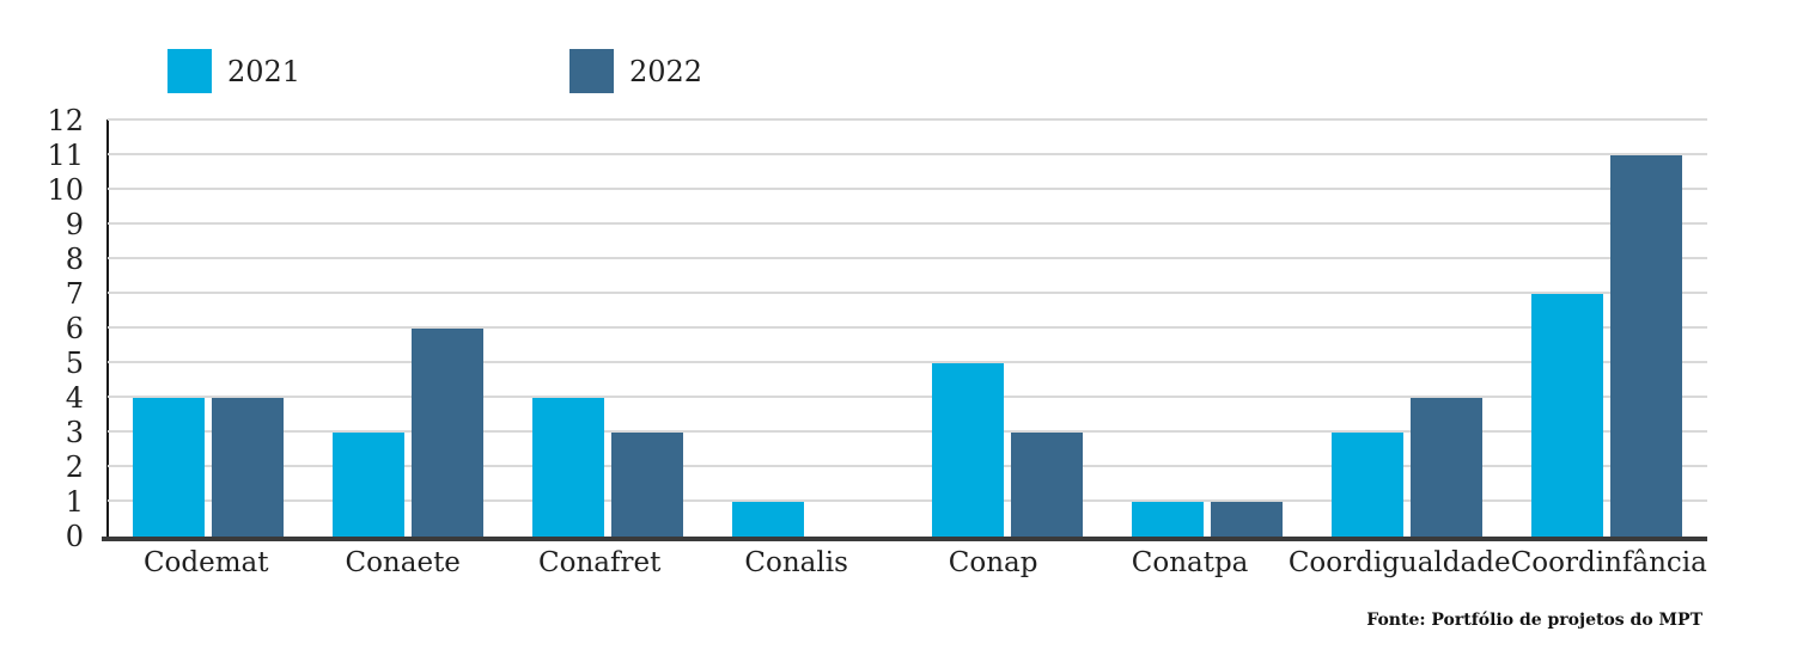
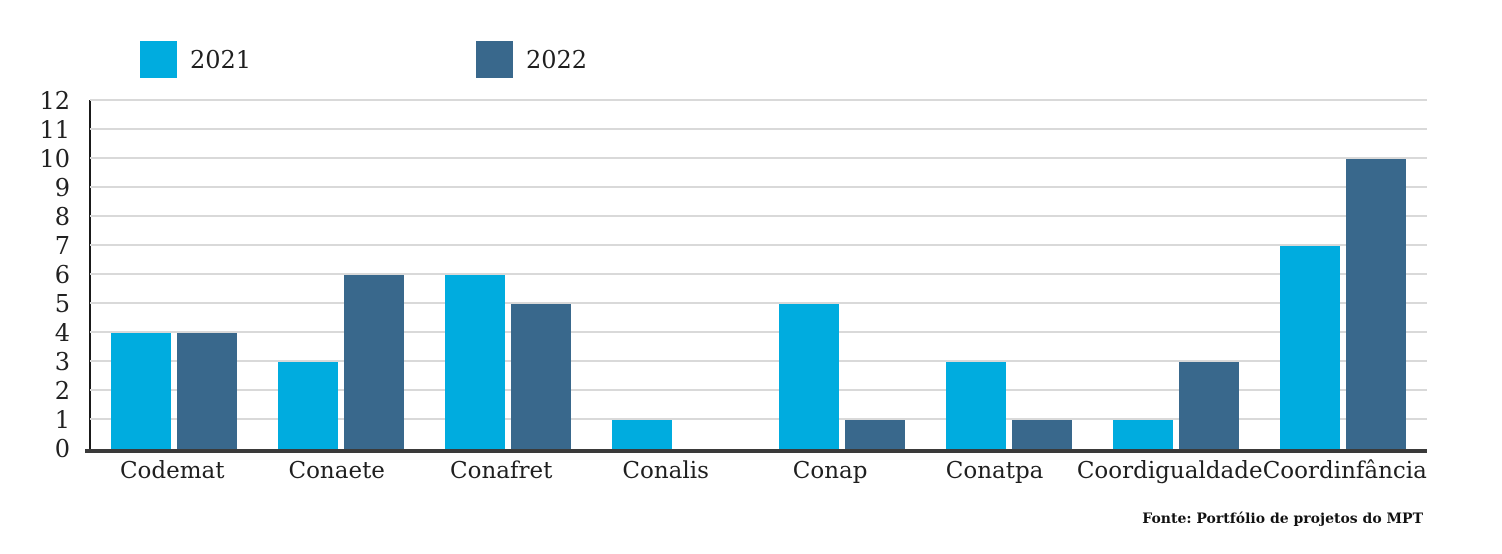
2021/Conafret: 4 -> 6
2022/Conafret: 3 -> 5
2022/Conap: 3 -> 1
2021/Conatpa: 1 -> 3
2021/Coordigualdade: 3 -> 1
2022/Coordigualdade: 4 -> 3
2022/Coordinfância: 11 -> 10
